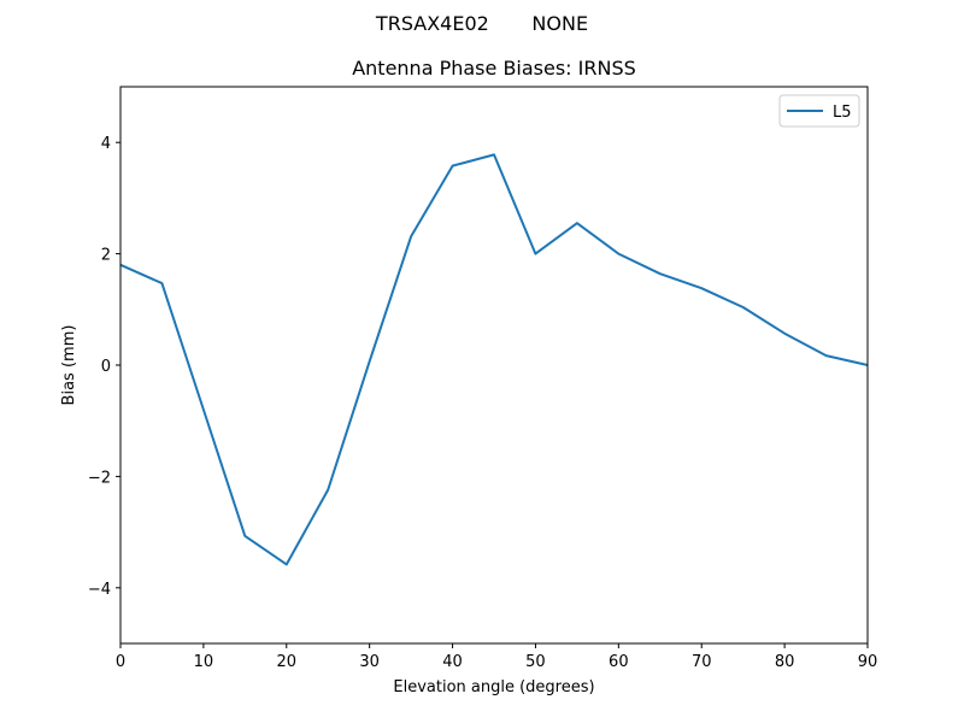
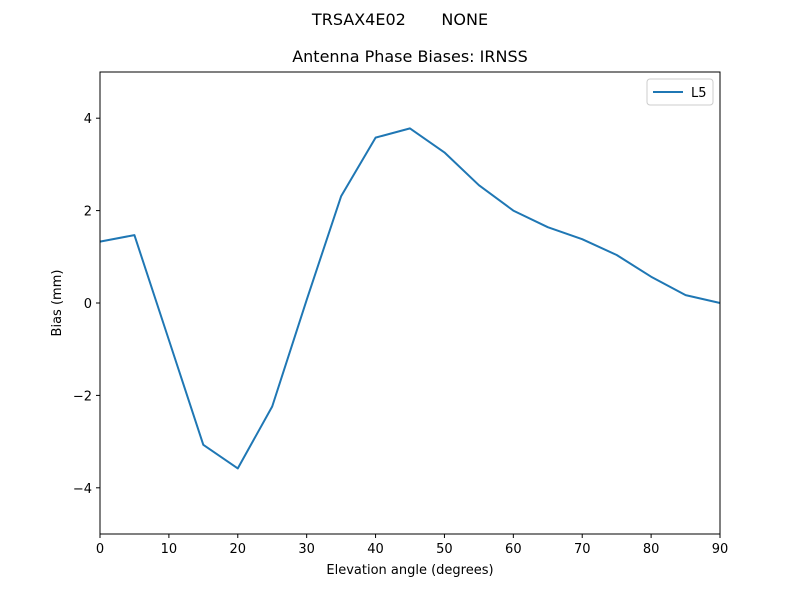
0: 1.8 -> 1.3
50: 2.0 -> 3.3
